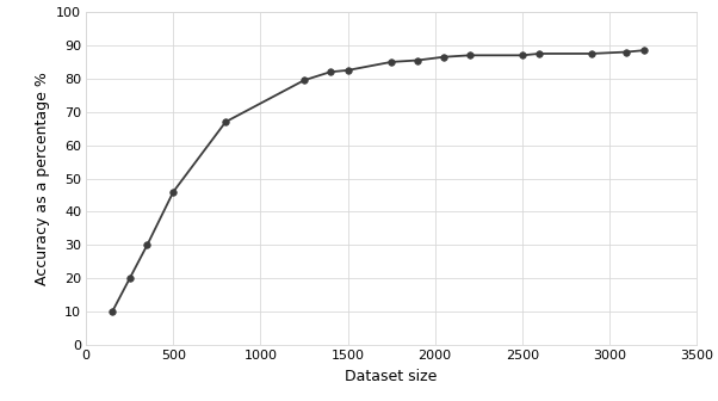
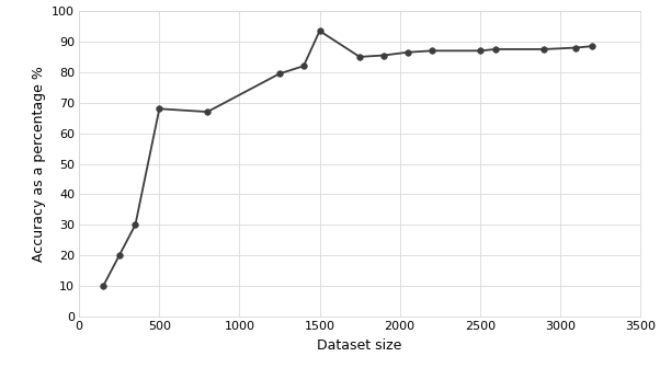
500: 46.0 -> 68.0
1500: 82.5 -> 93.5
